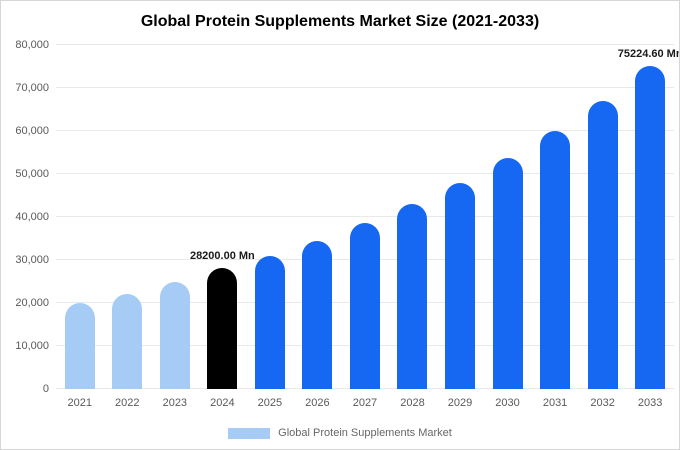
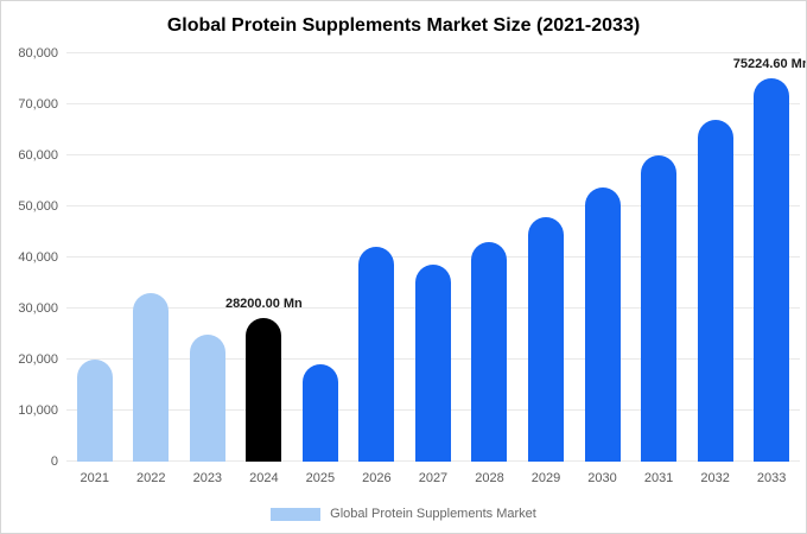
2022: 22000 -> 33000
2025: 31000 -> 19000
2026: 34000 -> 42000
